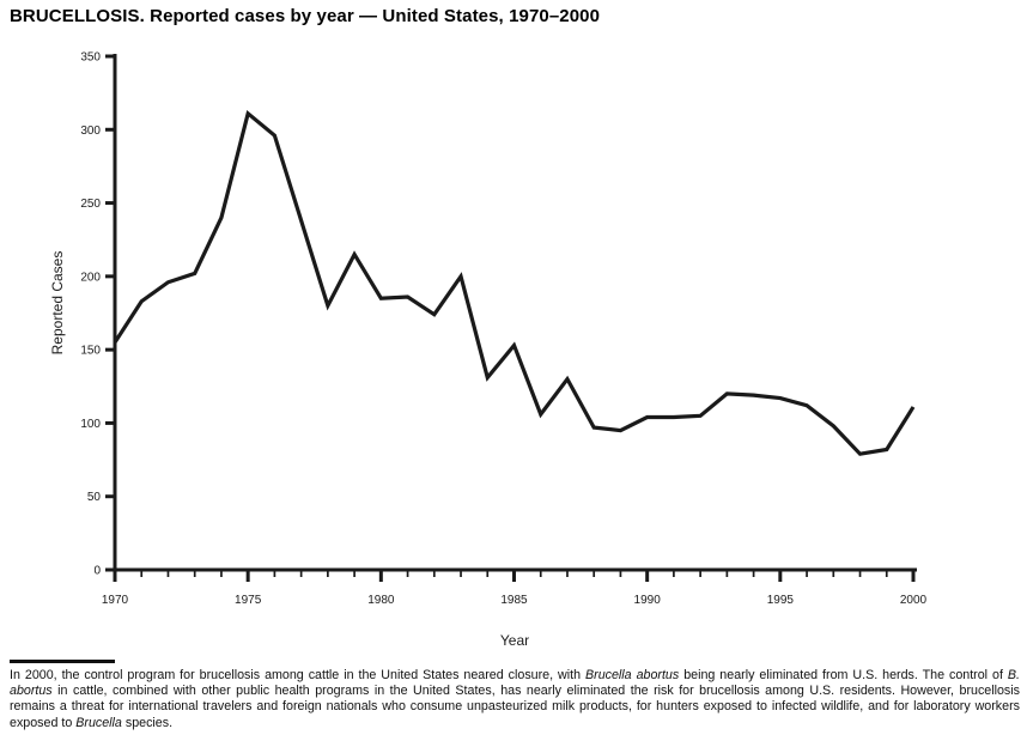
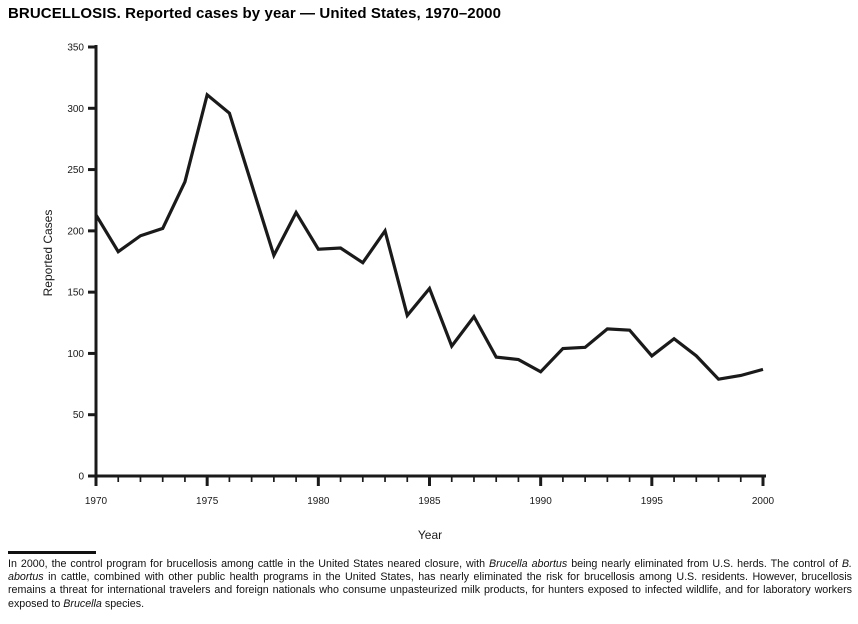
1970: 155 -> 213
1990: 104 -> 85
1995: 117 -> 98
2000: 111 -> 87
